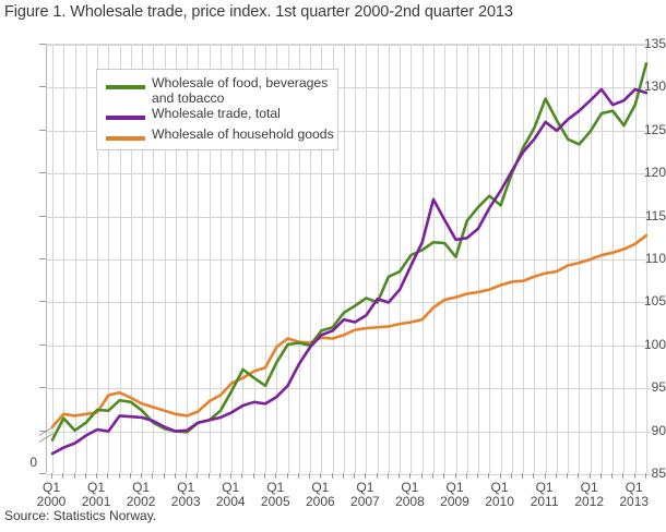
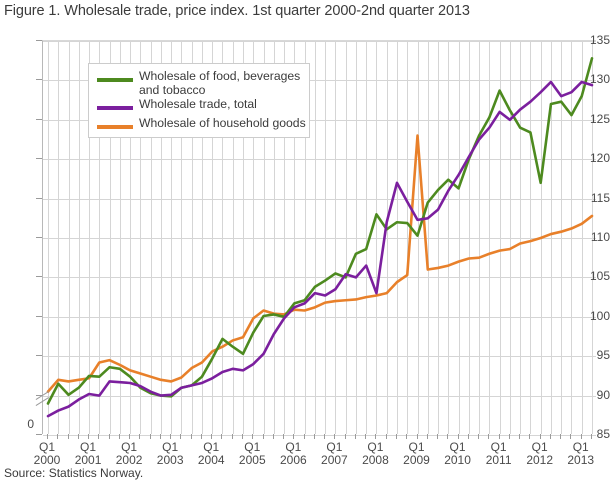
Wholesale of food, beverages and tobacco/Q1 2008: 110 -> 113
Wholesale trade, total/Q1 2008: 109 -> 103
Wholesale of household goods/Q1 2009: 106 -> 123
Wholesale of food, beverages and tobacco/Q1 2012: 125 -> 117
